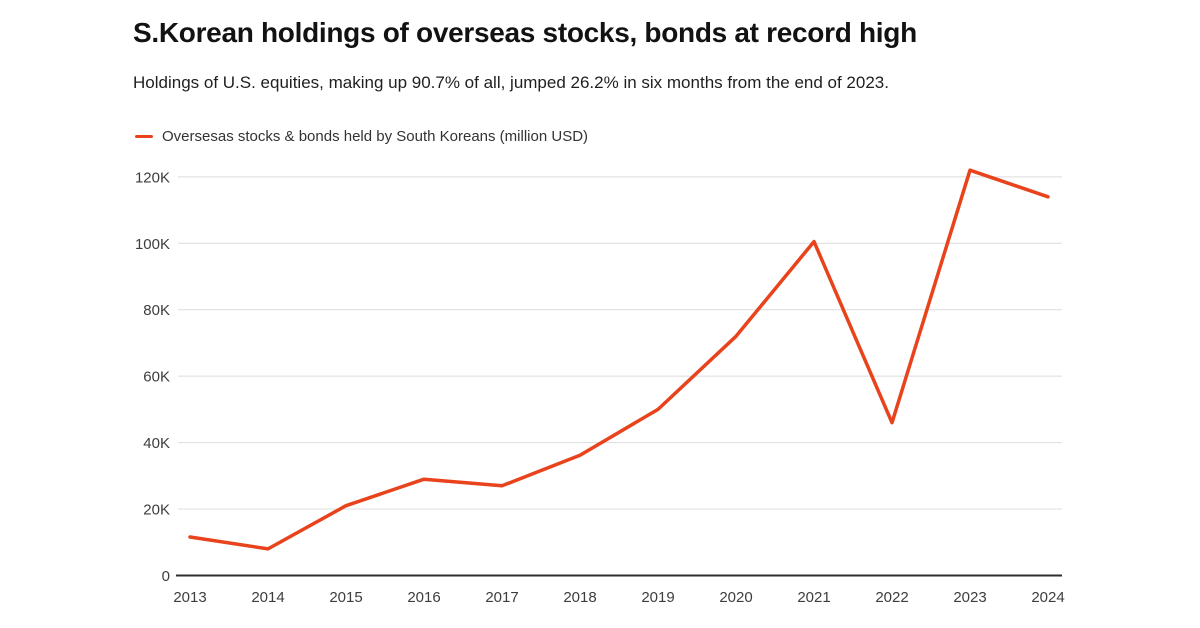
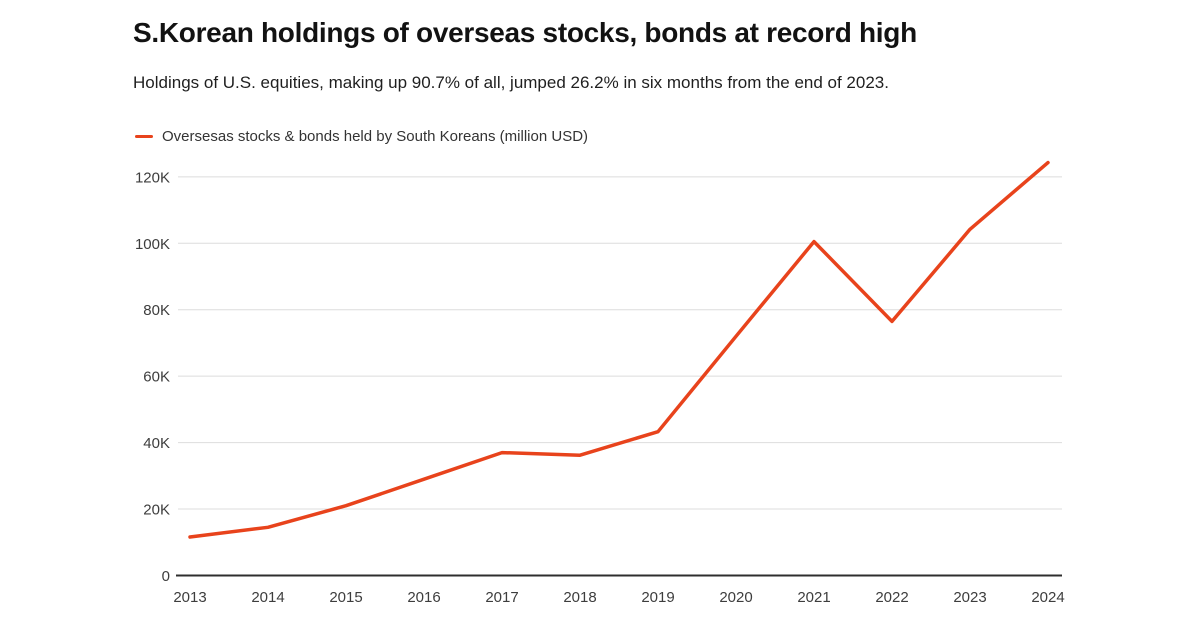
2014: 8K -> 14K
2017: 27K -> 37K
2019: 50K -> 43K
2022: 46K -> 76K
2023: 122K -> 104K
2024: 114K -> 124K
